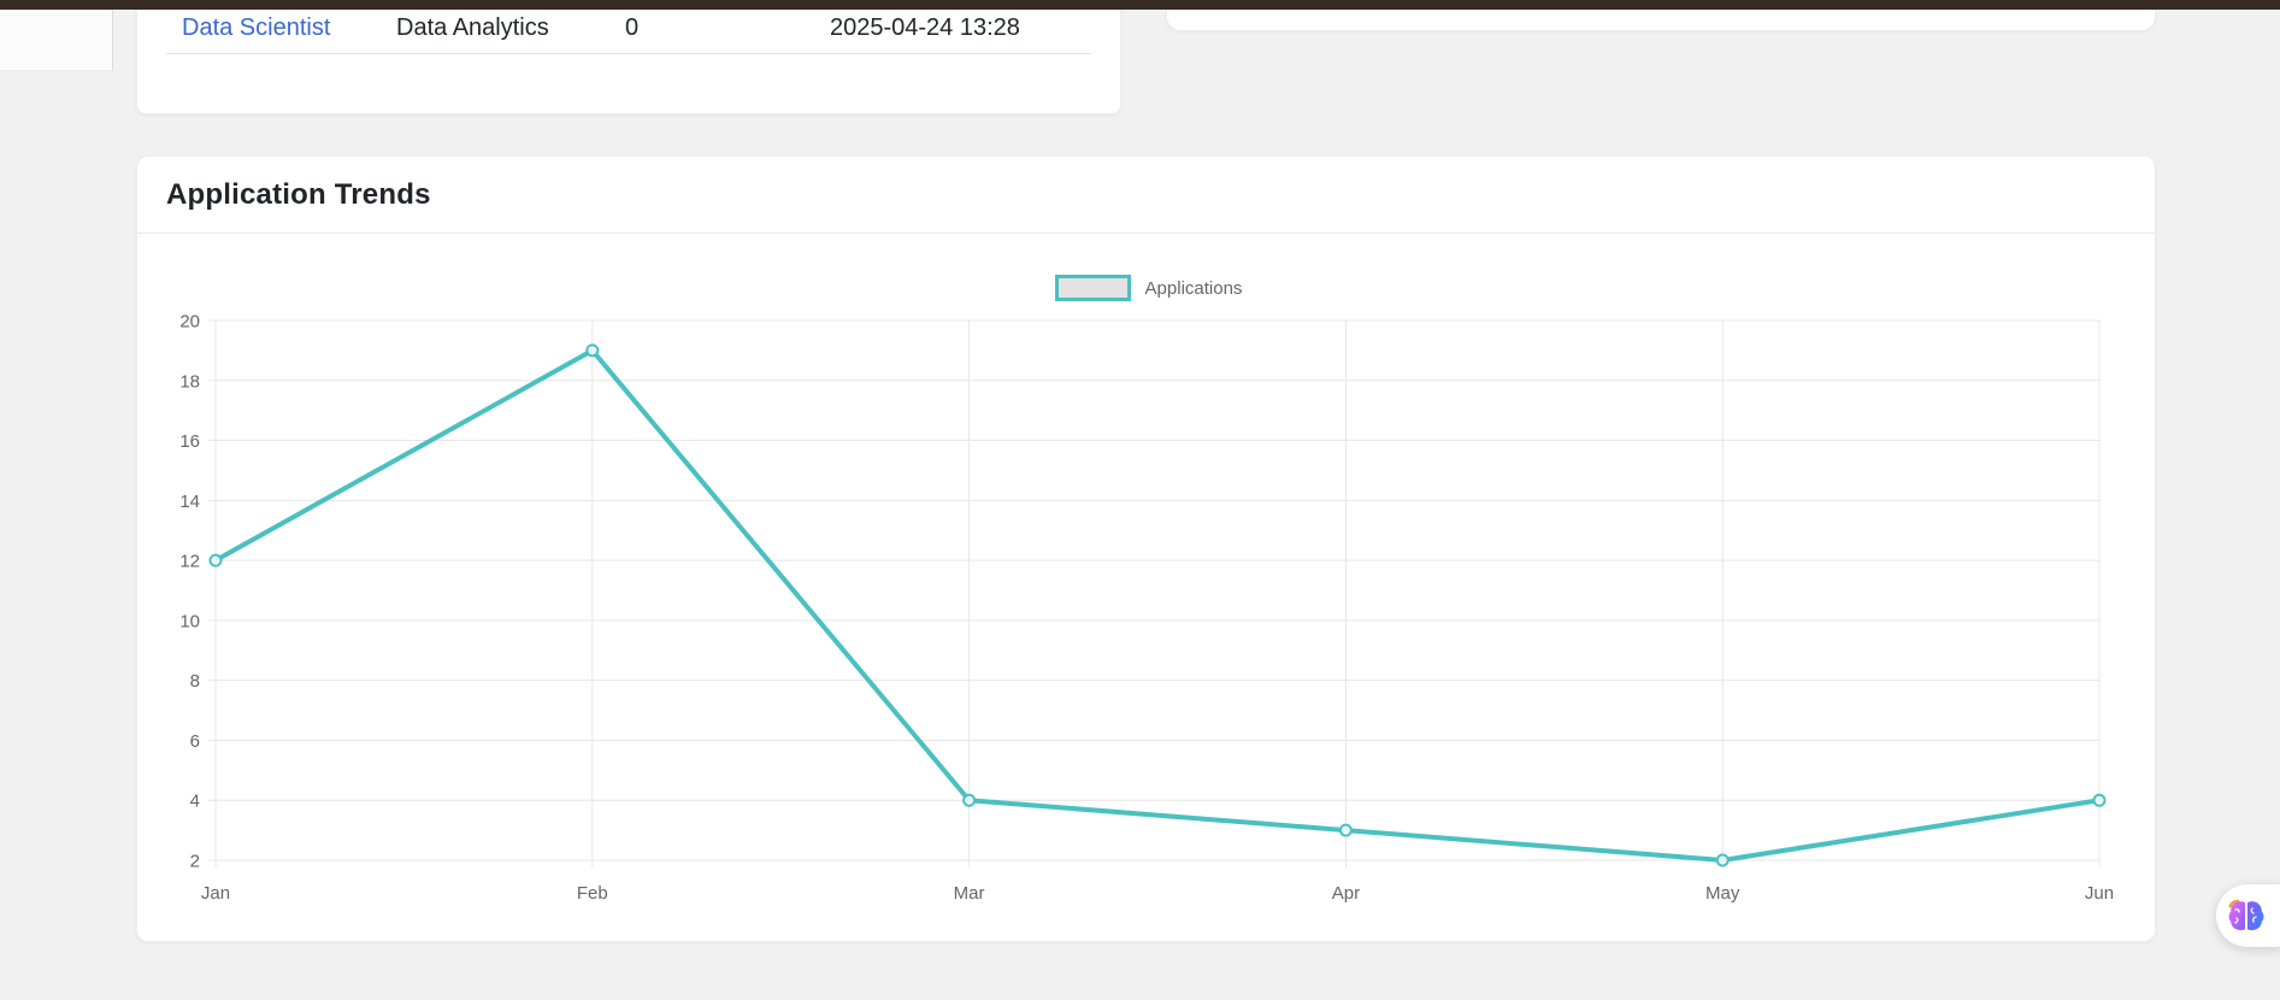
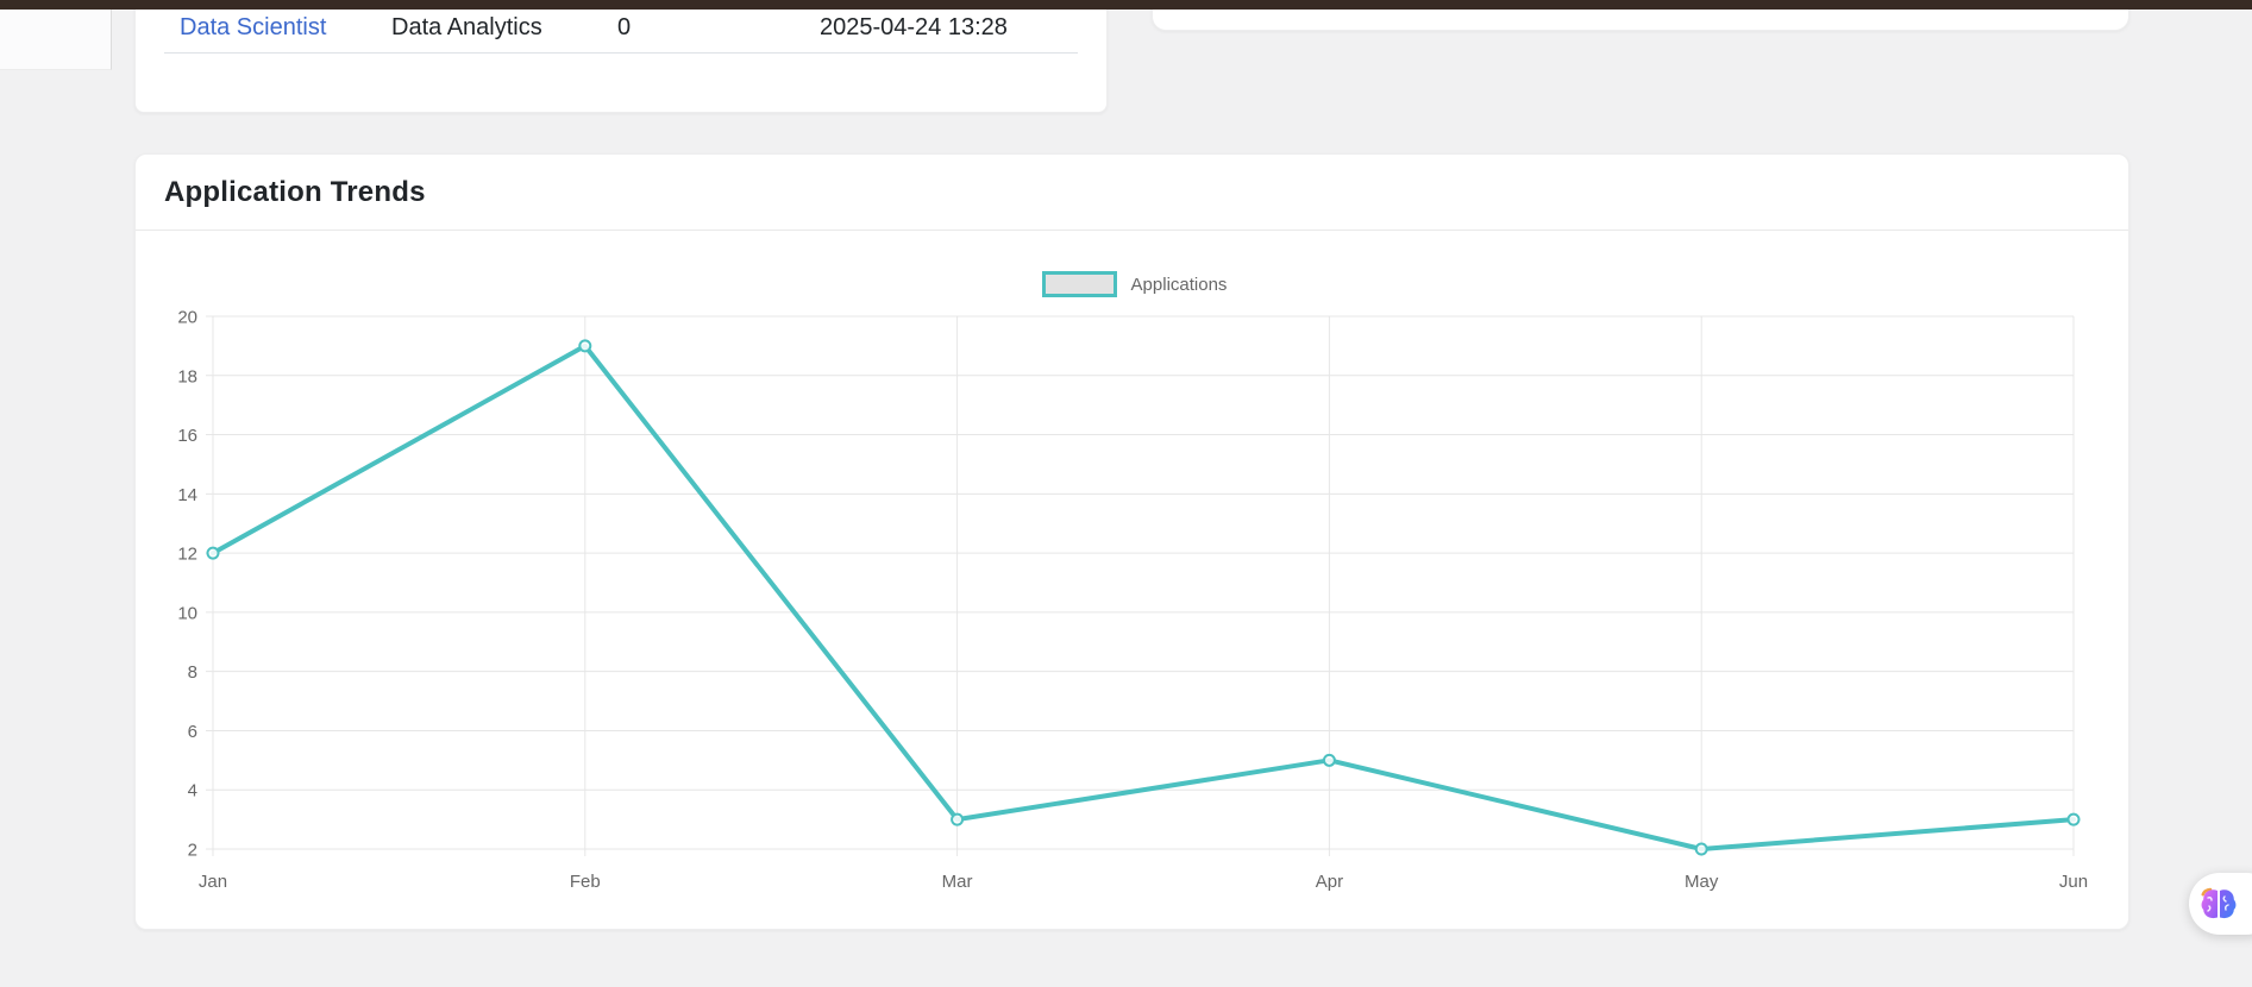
Mar: 4 -> 3
Apr: 3 -> 5
Jun: 4 -> 3
